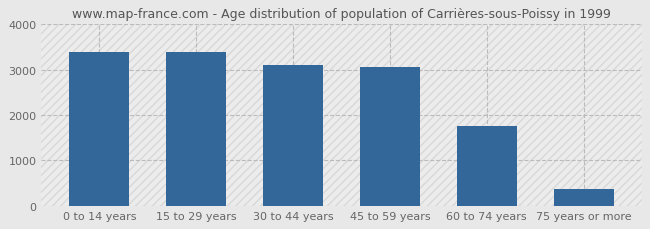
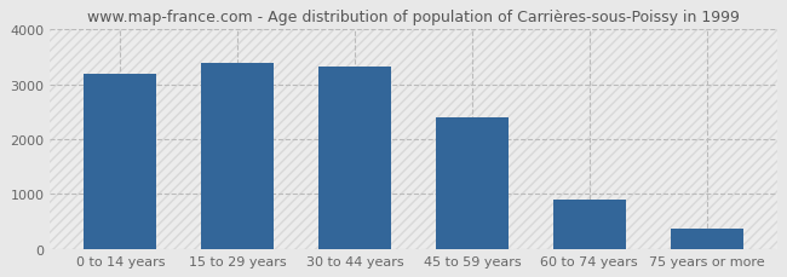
0 to 14 years: 3400 -> 3200
30 to 44 years: 3100 -> 3320
45 to 59 years: 3050 -> 2390
60 to 74 years: 1750 -> 900
